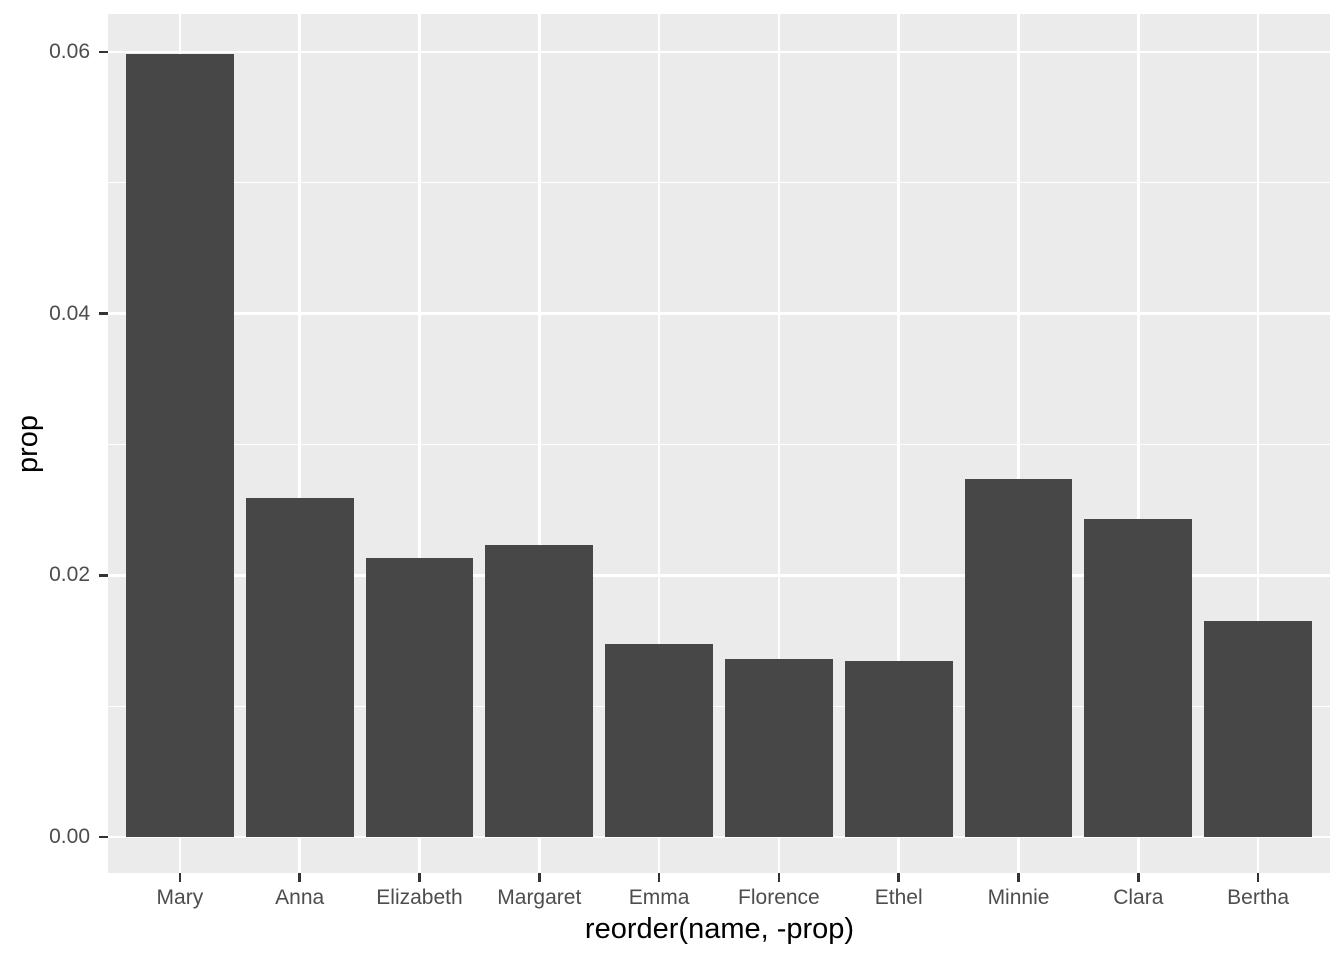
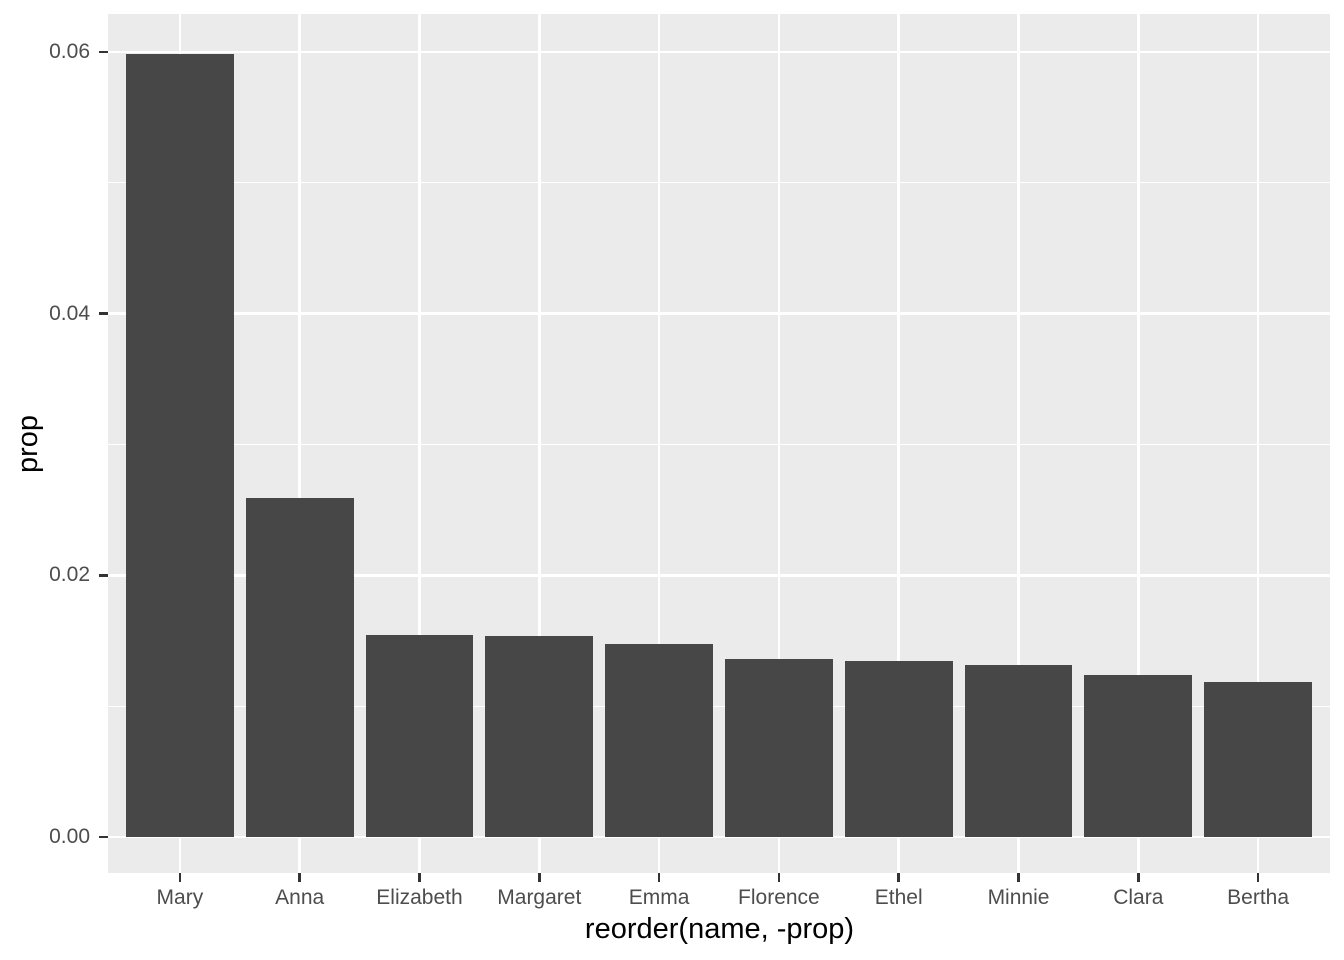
Elizabeth: 0.0213 -> 0.0155
Margaret: 0.0223 -> 0.0154
Minnie: 0.0274 -> 0.0131
Clara: 0.0243 -> 0.0124
Bertha: 0.0165 -> 0.0118
